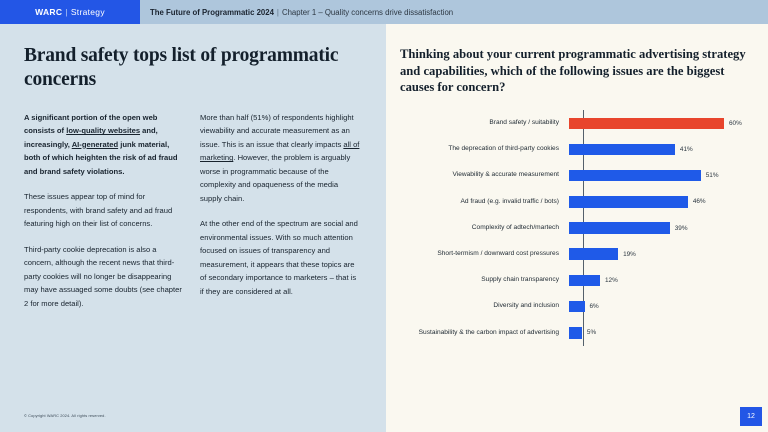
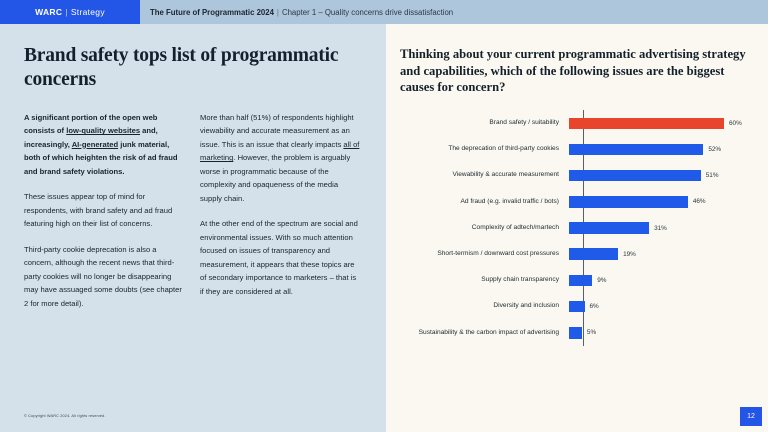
The deprecation of third-party cookies: 41% -> 52%
Complexity of adtech/martech: 39% -> 31%
Supply chain transparency: 12% -> 9%
